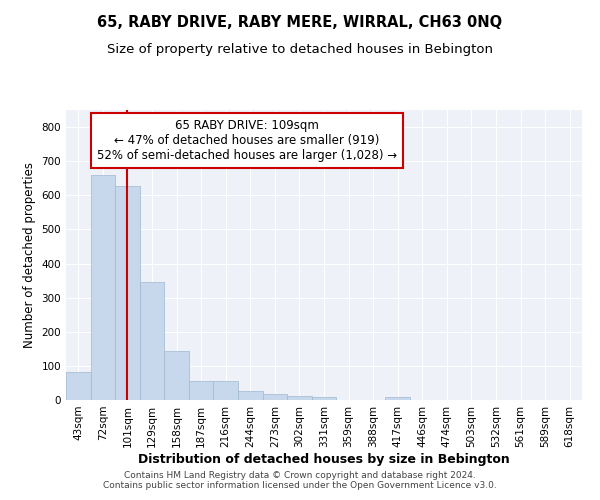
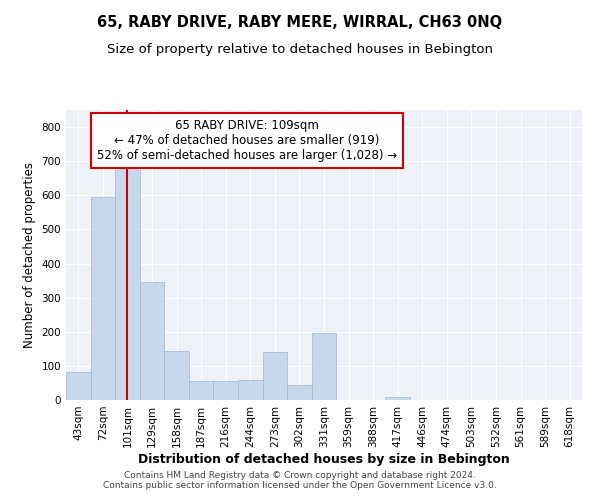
72sqm: 660 -> 595
101sqm: 628 -> 680
244sqm: 25 -> 60
273sqm: 18 -> 140
302sqm: 13 -> 45
331sqm: 9 -> 195
